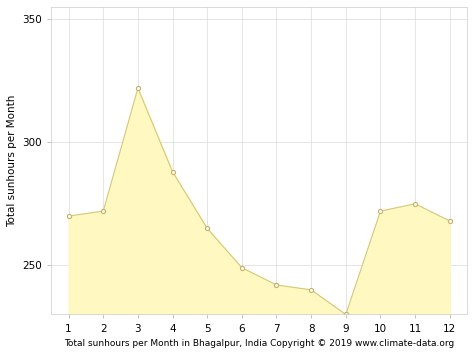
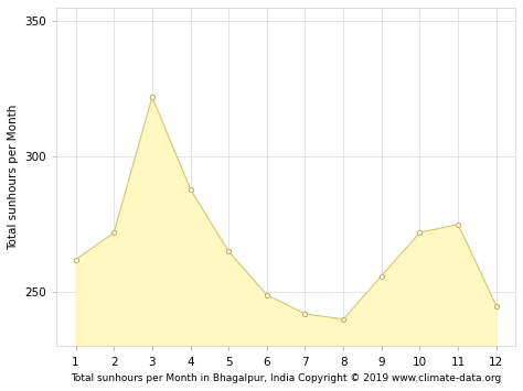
1: 270 -> 262
9: 230 -> 256
12: 268 -> 245
